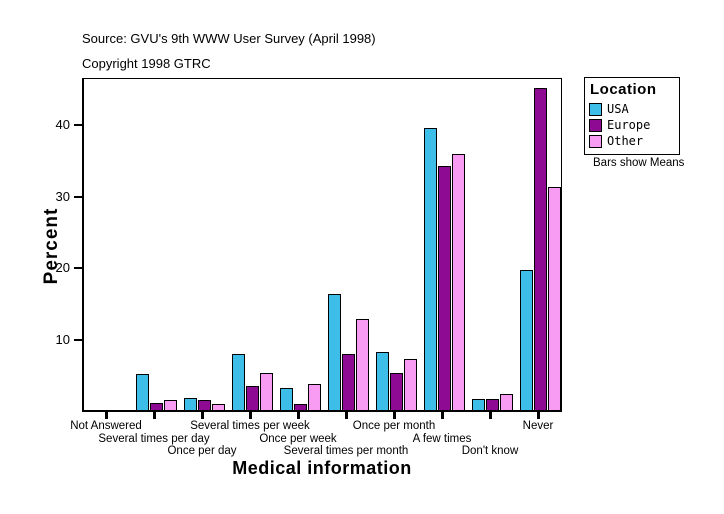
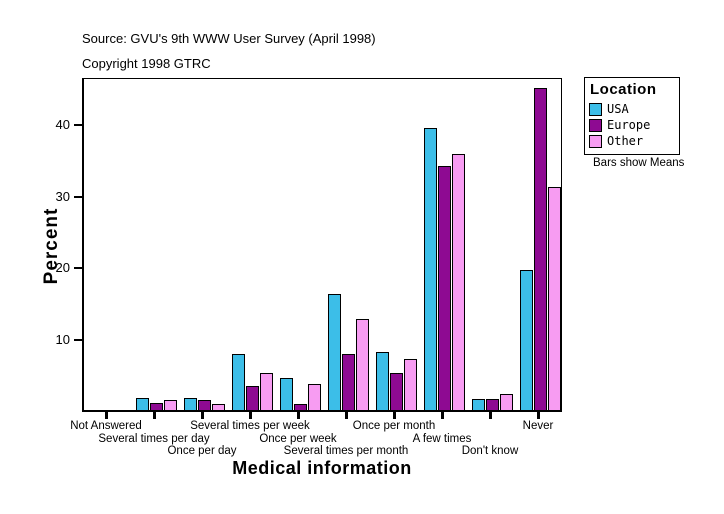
USA/Several times per day: 5 -> 2
USA/Once per week: 3 -> 4
